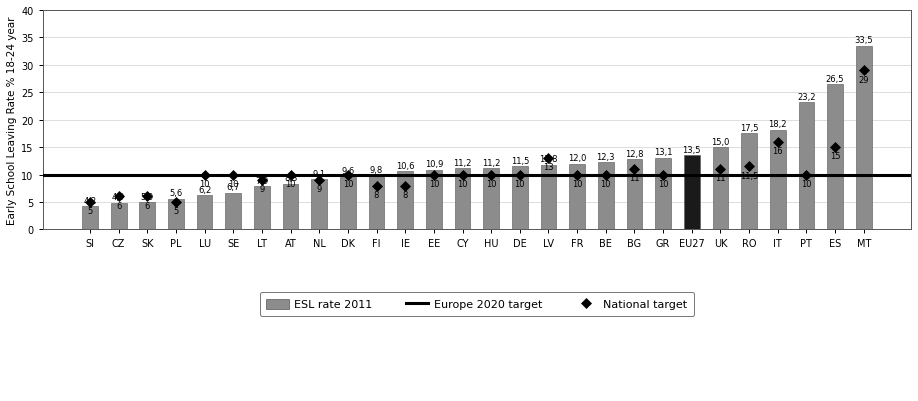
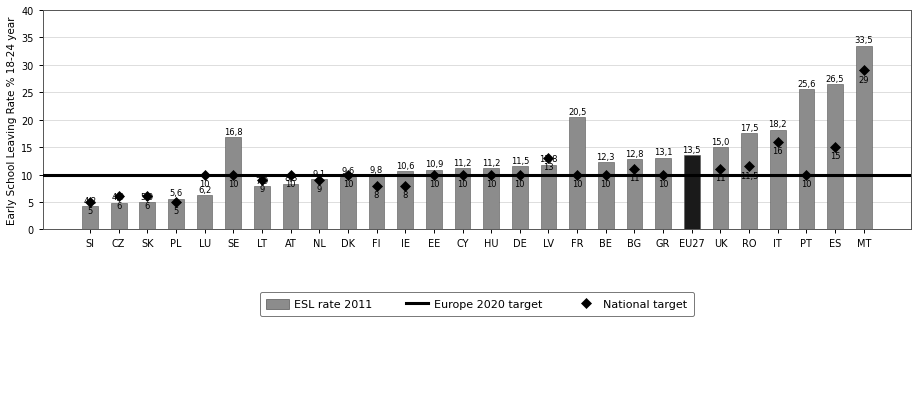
SE: 6.7 -> 16.8
FR: 12,0 -> 20,5
PT: 23,2 -> 25,6
